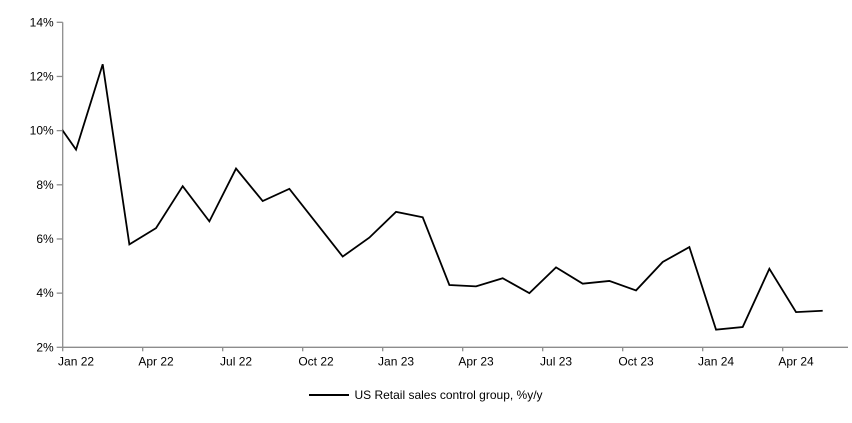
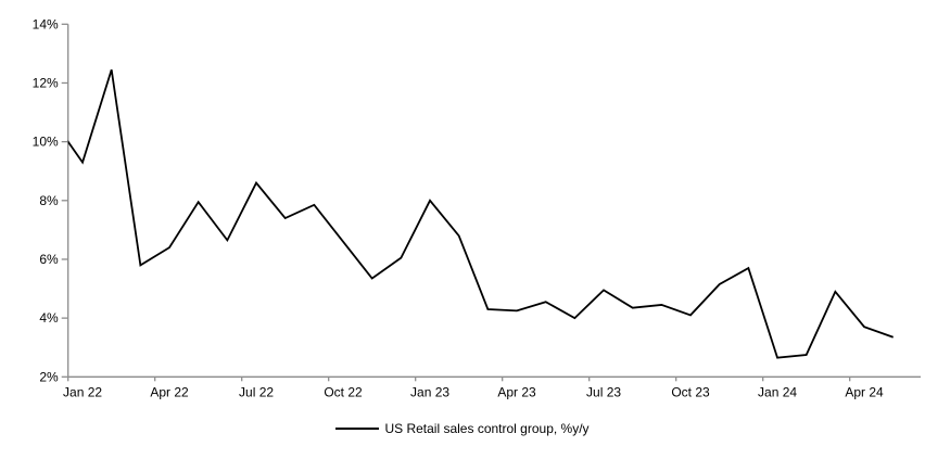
Jan 23: 7.0% -> 8.0%
Apr 24: 3.3% -> 3.7%
